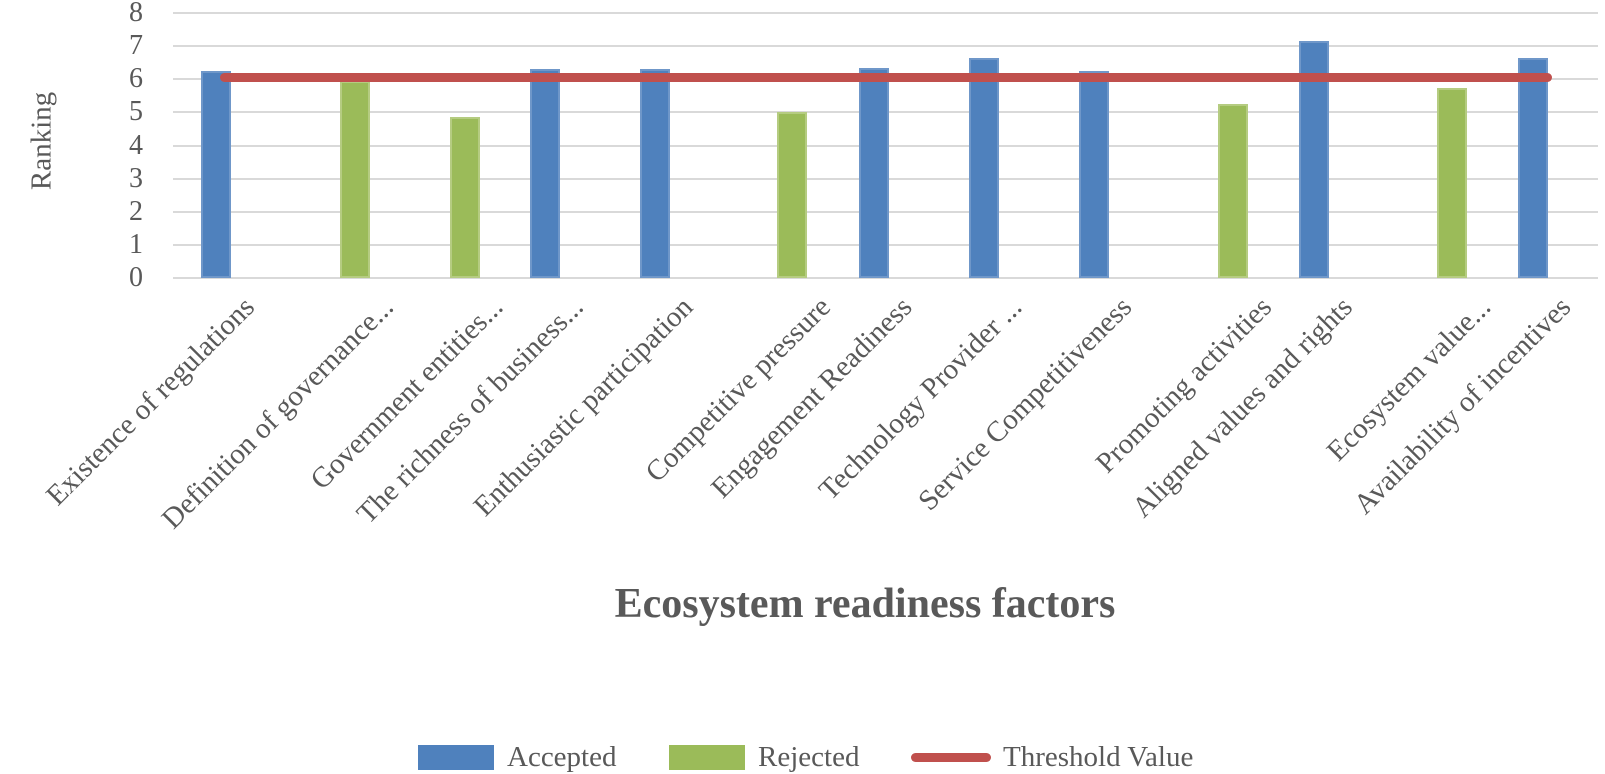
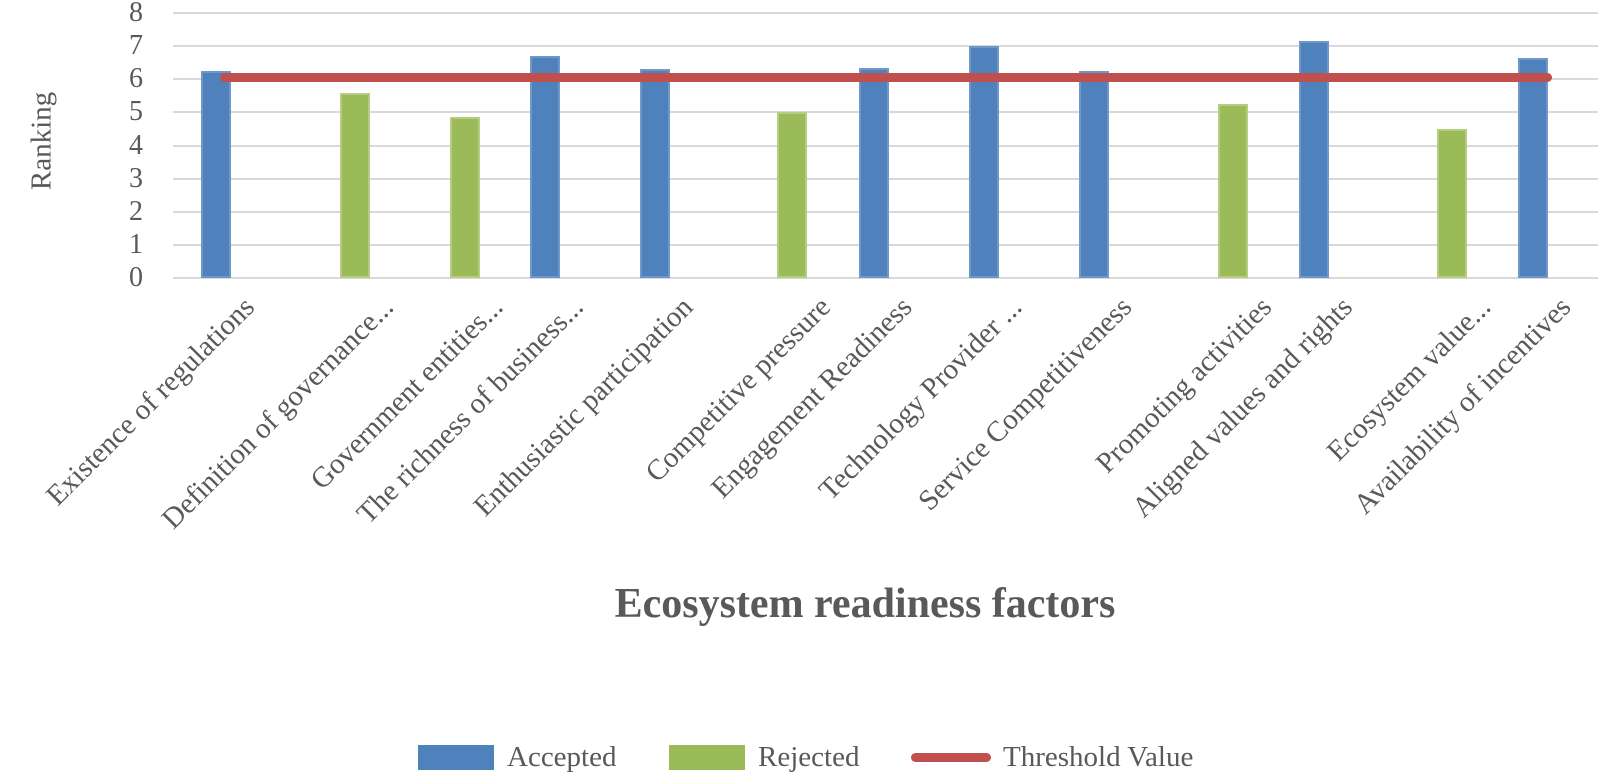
Definition of governance...: 6.0 -> 5.6
The richness of business...: 6.3 -> 6.7
Technology Provider ...: 6.7 -> 7.0
Ecosystem value...: 5.8 -> 4.5
